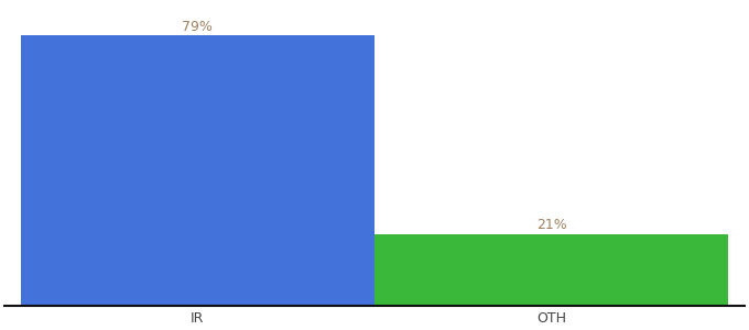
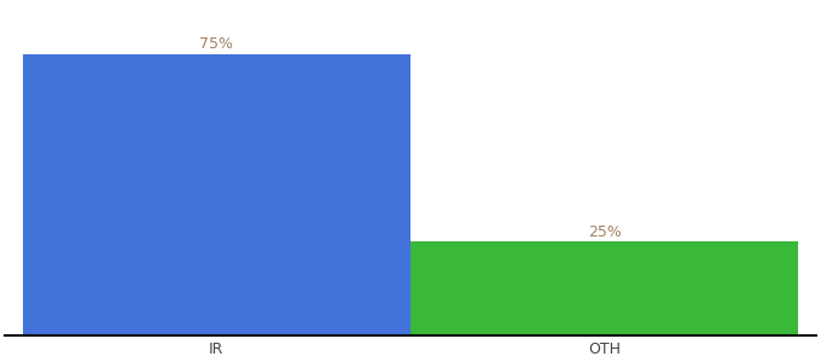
IR: 79% -> 75%
OTH: 21% -> 25%
